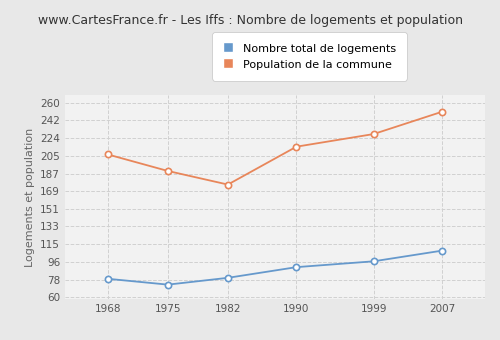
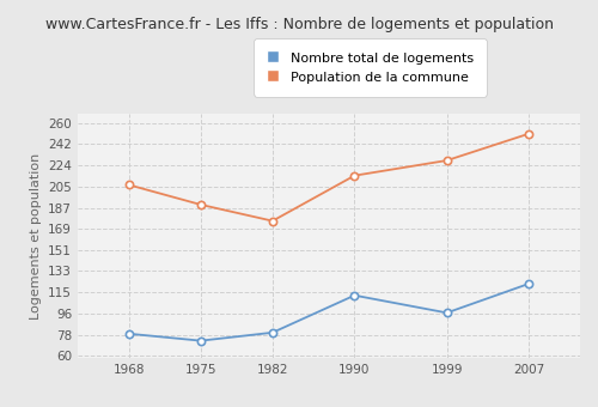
Nombre total de logements/1990: 91 -> 112
Nombre total de logements/2007: 108 -> 122
